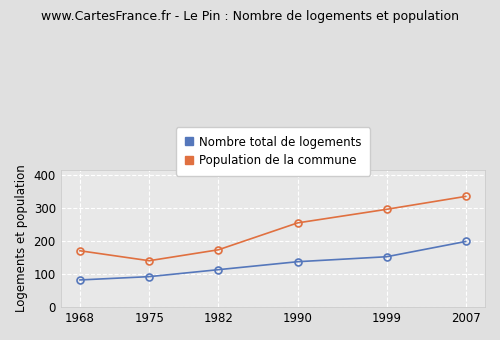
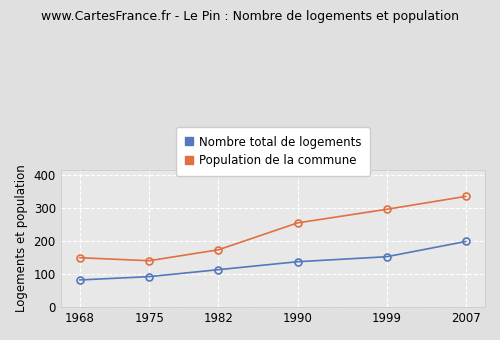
Population de la commune/1968: 170 -> 149
